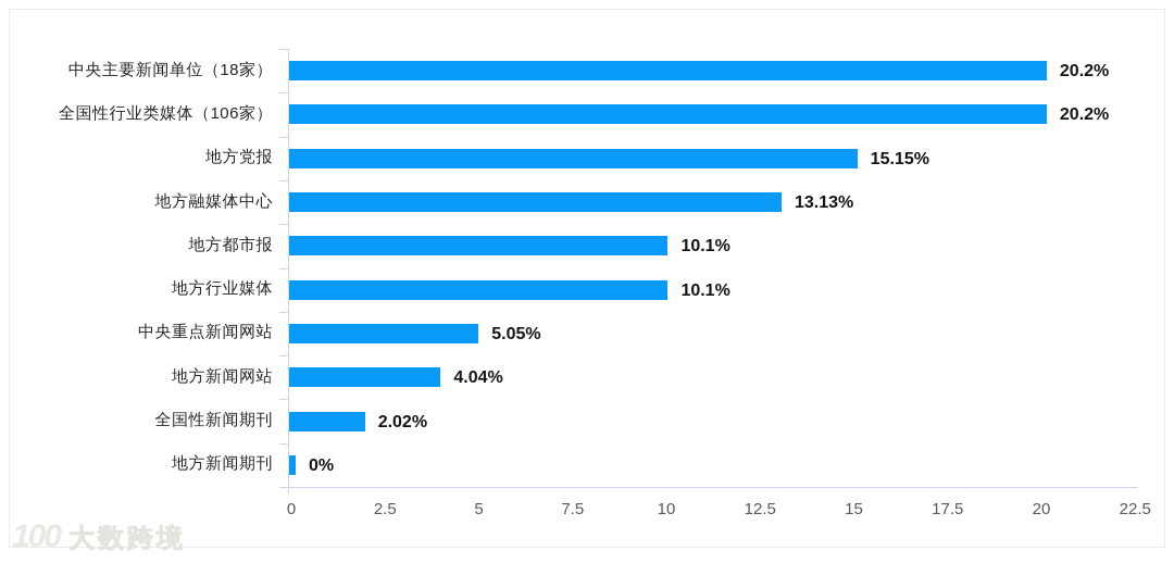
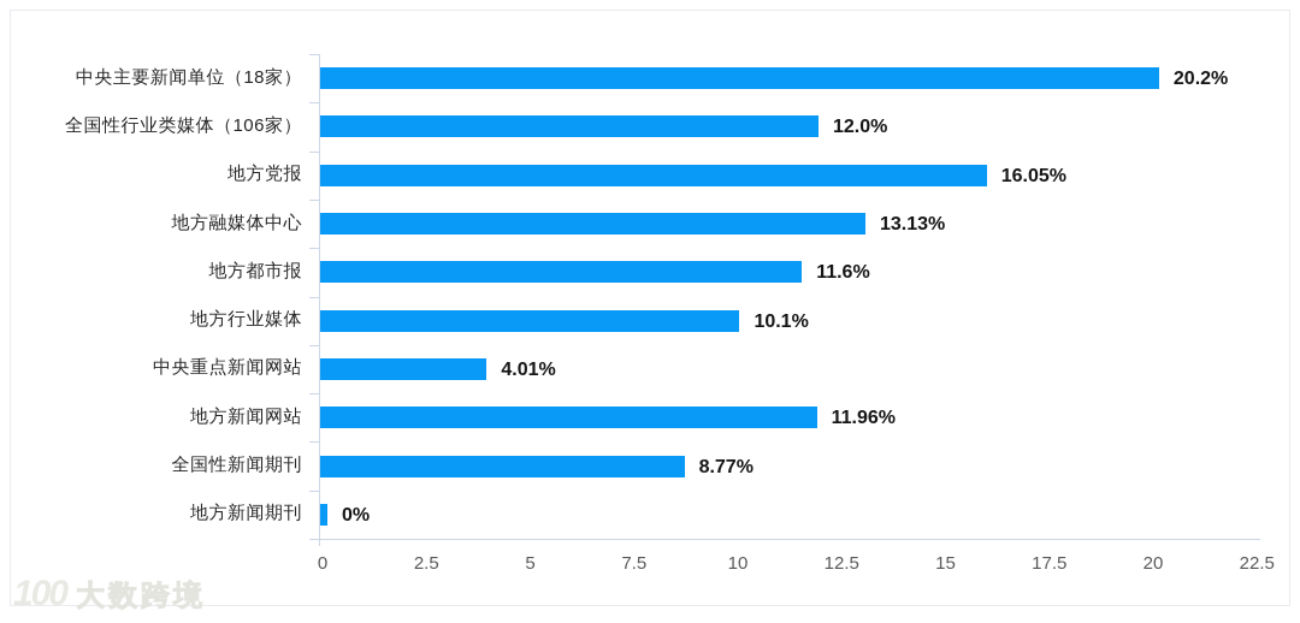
全国性行业类媒体（106家）: 20.2% -> 12.0%
地方党报: 15.15% -> 16.05%
地方都市报: 10.1% -> 11.6%
中央重点新闻网站: 5.05% -> 4.01%
地方新闻网站: 4.04% -> 11.96%
全国性新闻期刊: 2.02% -> 8.77%
